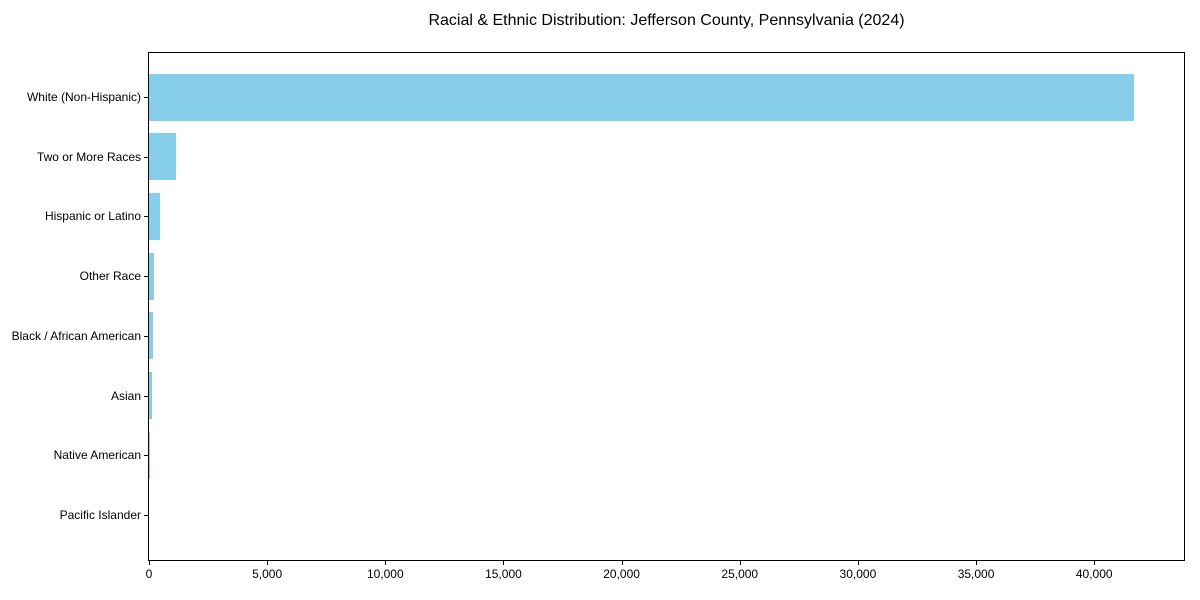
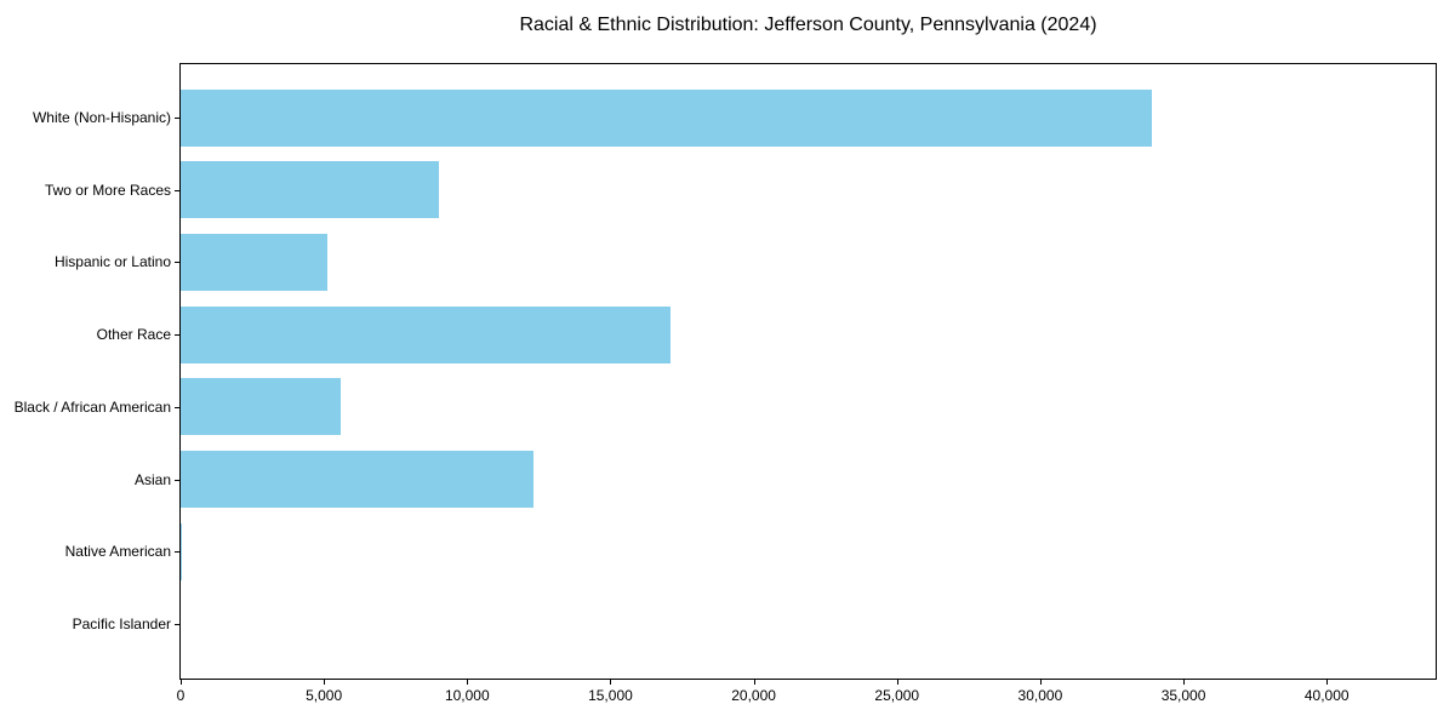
White (Non-Hispanic): 41700 -> 33900
Two or More Races: 1200 -> 9000
Hispanic or Latino: 500 -> 5100
Other Race: 200 -> 17100
Black / African American: 200 -> 5600
Asian: 100 -> 12300
